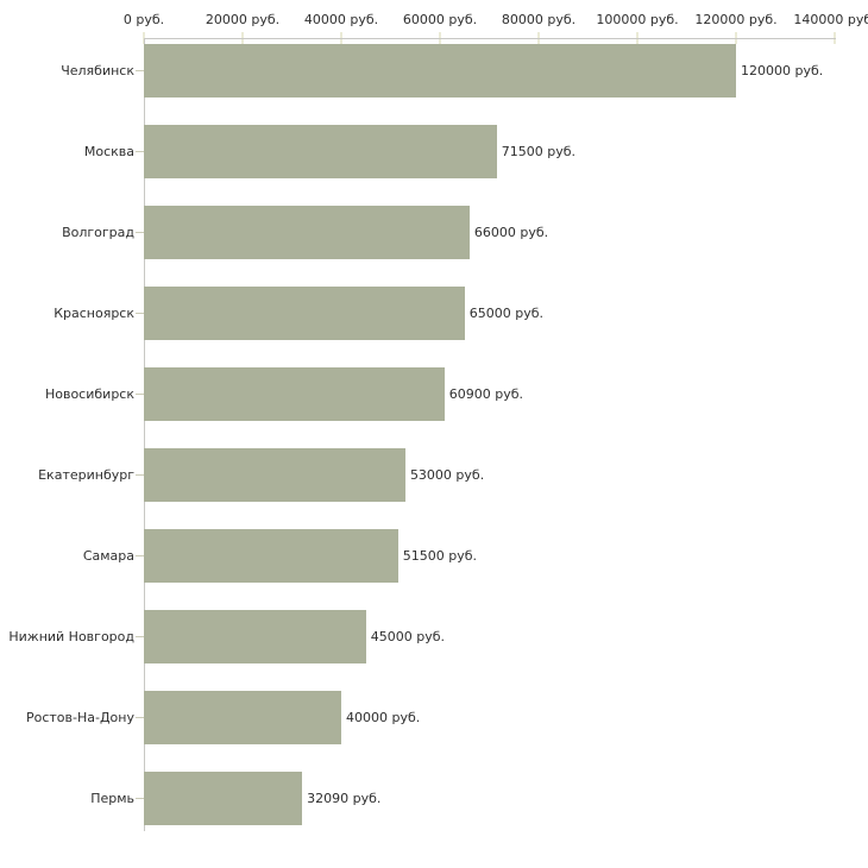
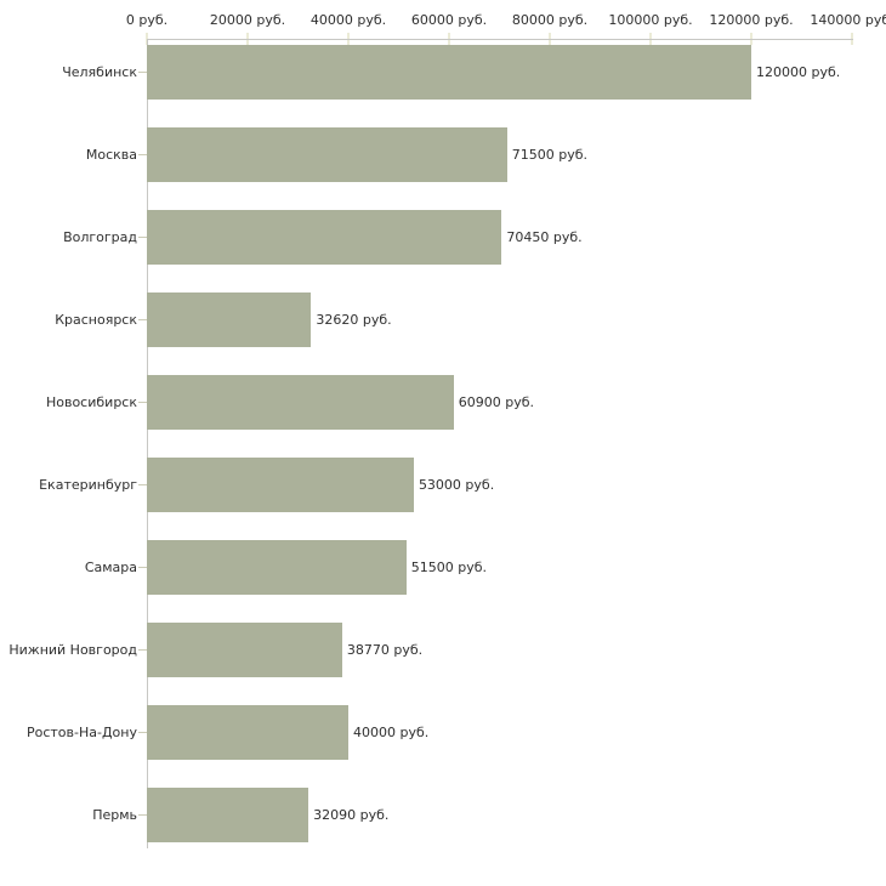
Волгоград: 66000 -> 70450
Красноярск: 65000 -> 32620
Нижний Новгород: 45000 -> 38770
